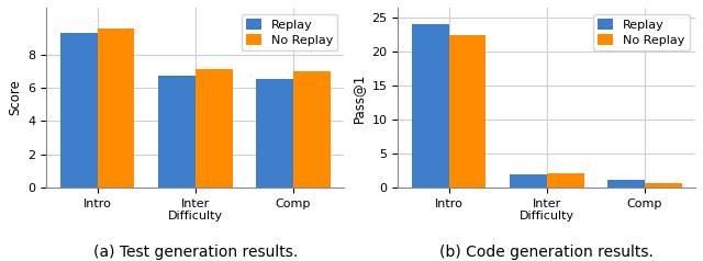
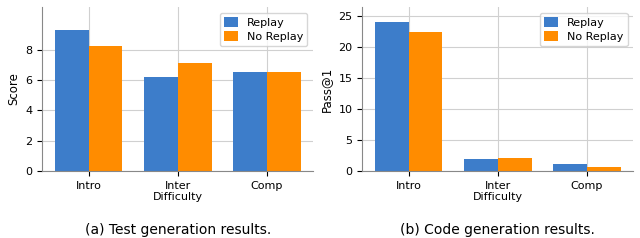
(a) Test generation results./No Replay/Intro: 9.6 -> 8.2
(a) Test generation results./Replay/Inter Difficulty: 6.7 -> 6.2
(a) Test generation results./No Replay/Comp: 7.0 -> 6.5
